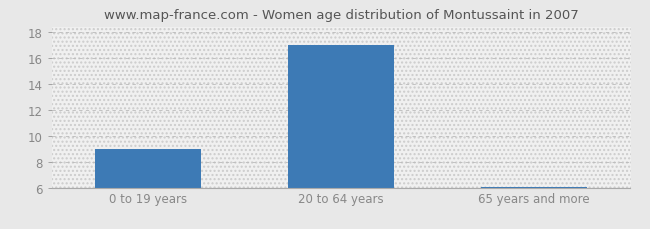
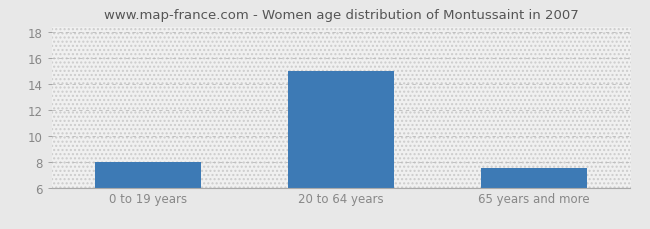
0 to 19 years: 9.0 -> 8.0
20 to 64 years: 17.0 -> 15.0
65 years and more: 6.0 -> 7.5
